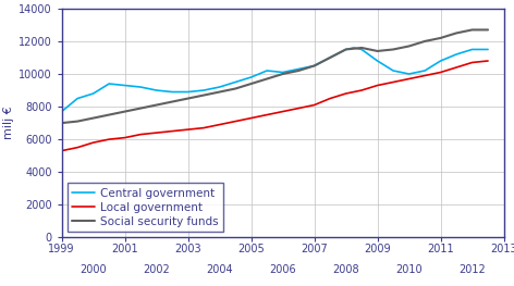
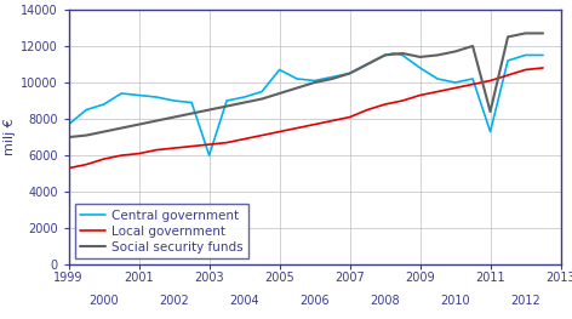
Central government/2003: 8900 -> 6000
Central government/2005: 9800 -> 10700
Central government/2011: 10800 -> 7300
Social security funds/2011: 12200 -> 8400
